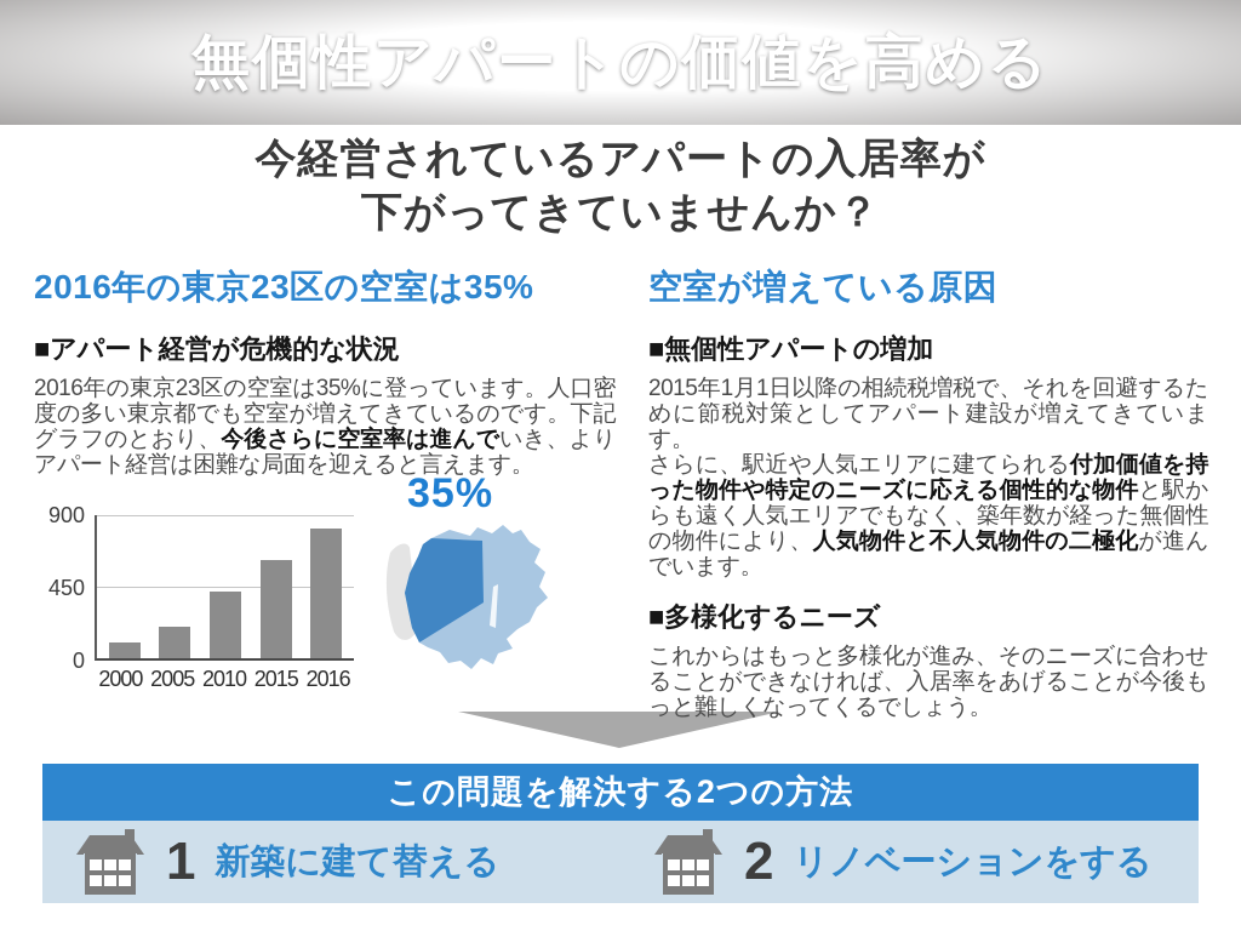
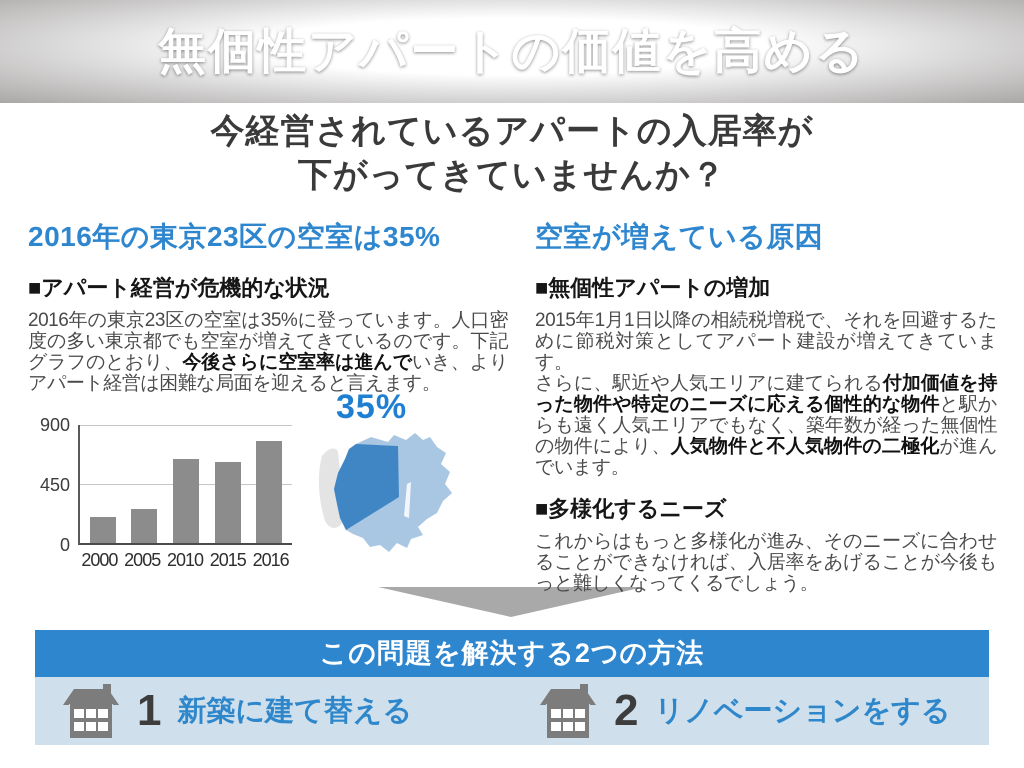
2000: 100 -> 200
2005: 200 -> 260
2010: 420 -> 640
2016: 820 -> 780
